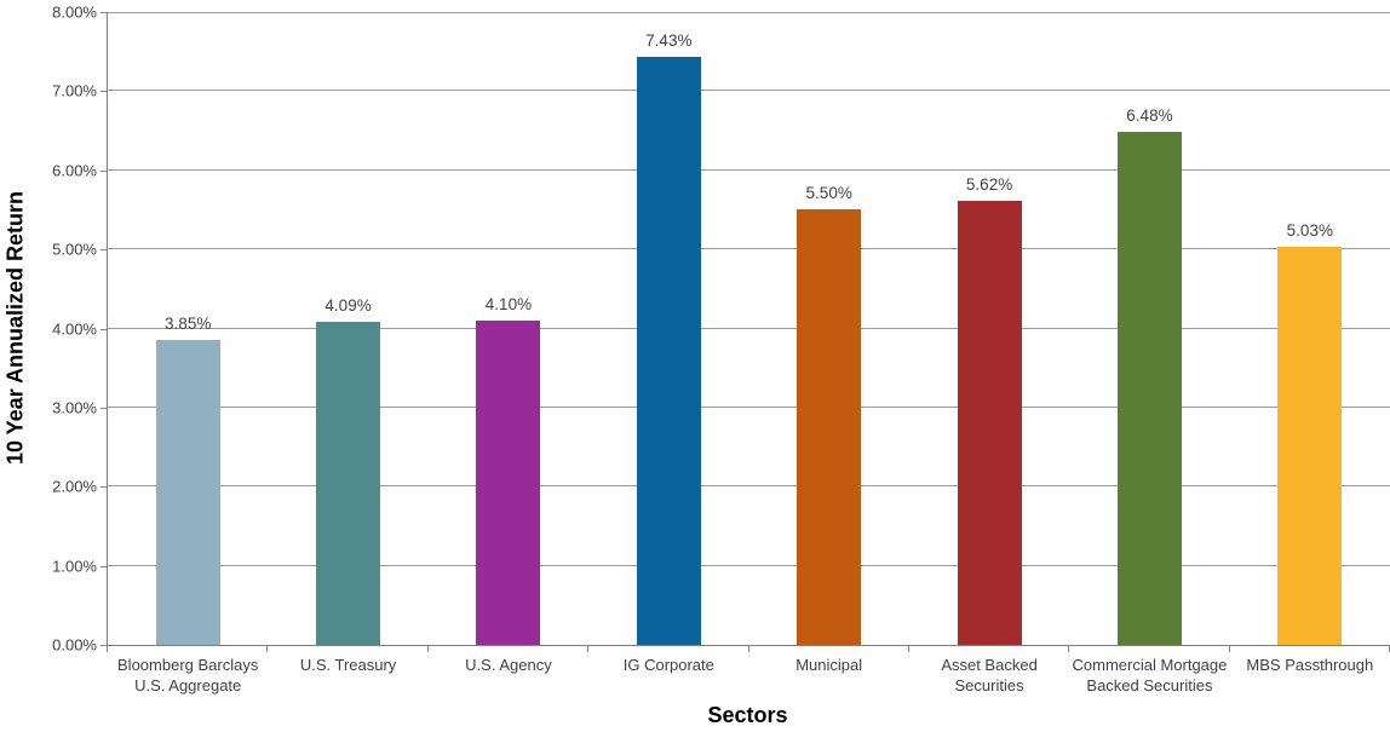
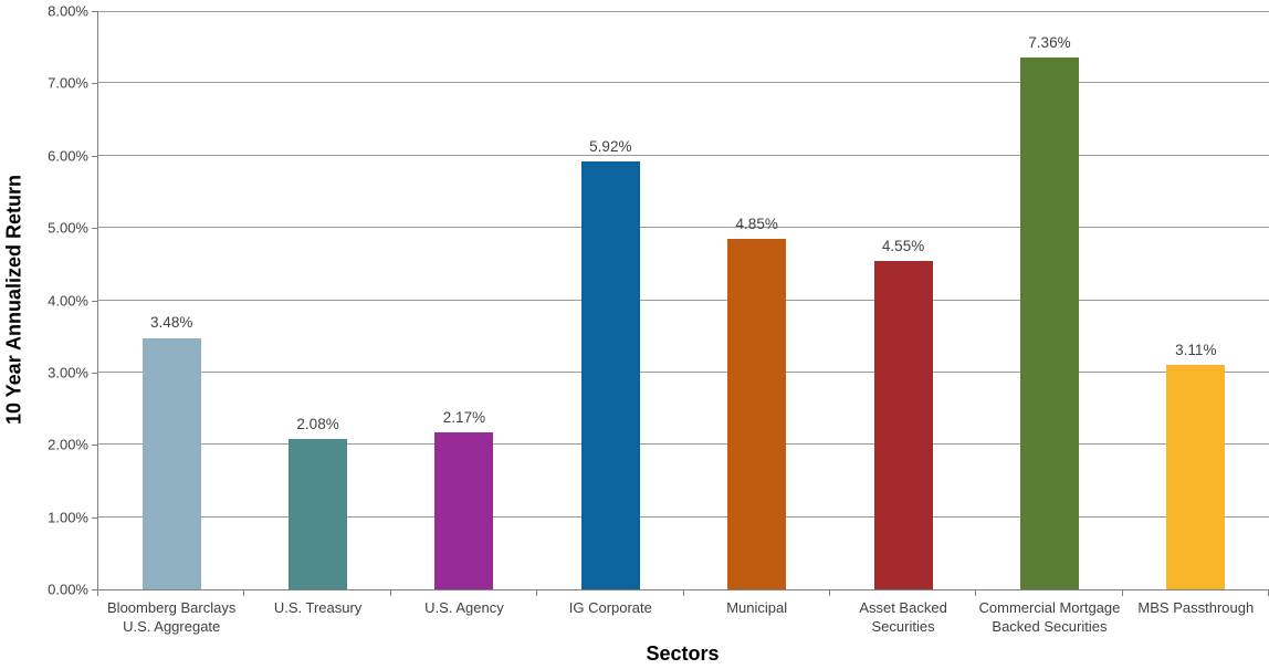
Bloomberg Barclays U.S. Aggregate: 3.85% -> 3.48%
U.S. Treasury: 4.09% -> 2.08%
U.S. Agency: 4.10% -> 2.17%
IG Corporate: 7.43% -> 5.92%
Municipal: 5.50% -> 4.85%
Asset Backed Securities: 5.62% -> 4.55%
Commercial Mortgage Backed Securities: 6.48% -> 7.36%
MBS Passthrough: 5.03% -> 3.11%
